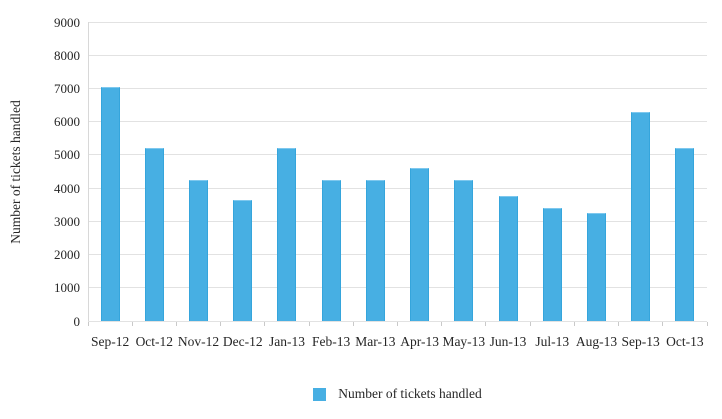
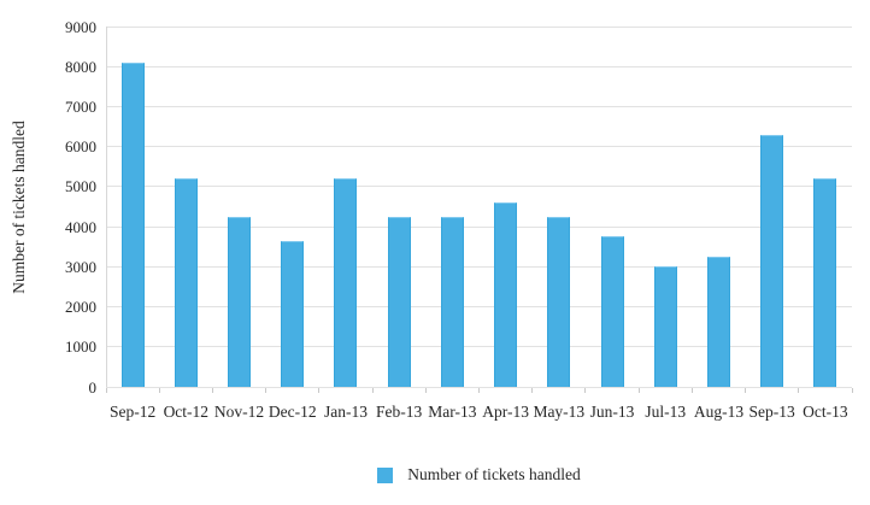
Sep-12: 7000 -> 8100
Jul-13: 3400 -> 3000
